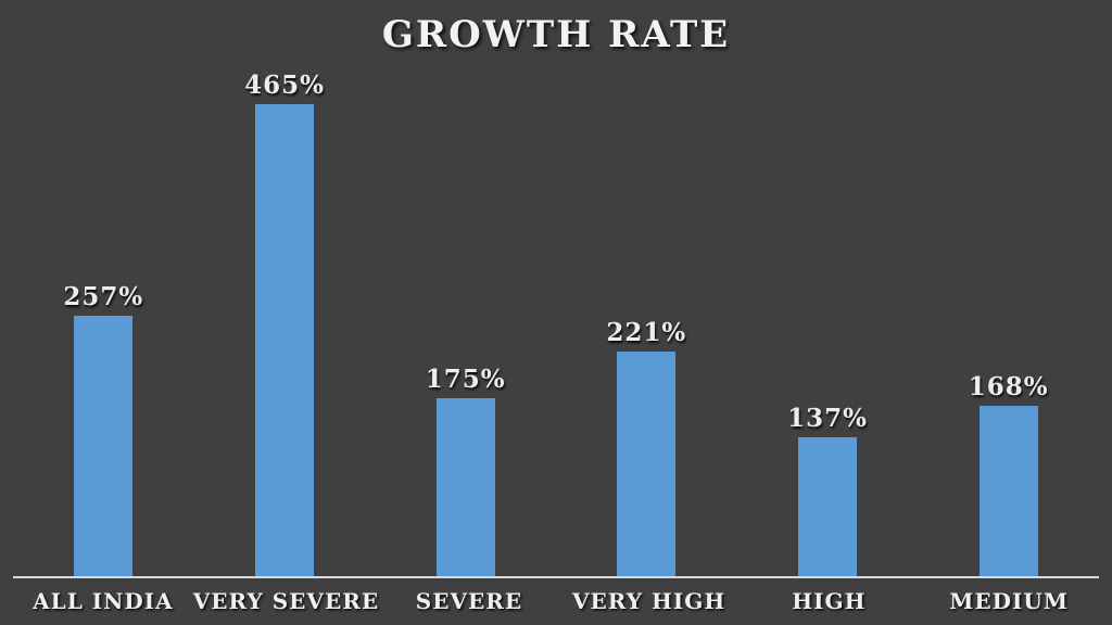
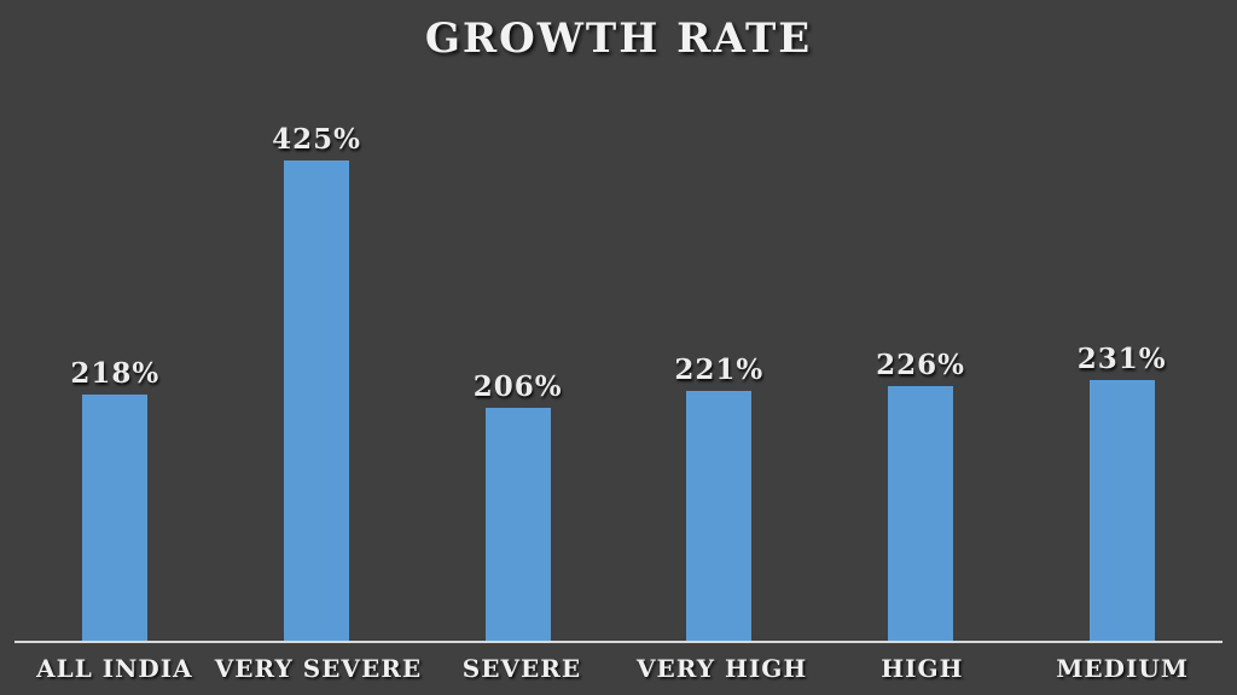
ALL INDIA: 257% -> 218%
VERY SEVERE: 465% -> 425%
SEVERE: 175% -> 206%
HIGH: 137% -> 226%
MEDIUM: 168% -> 231%
